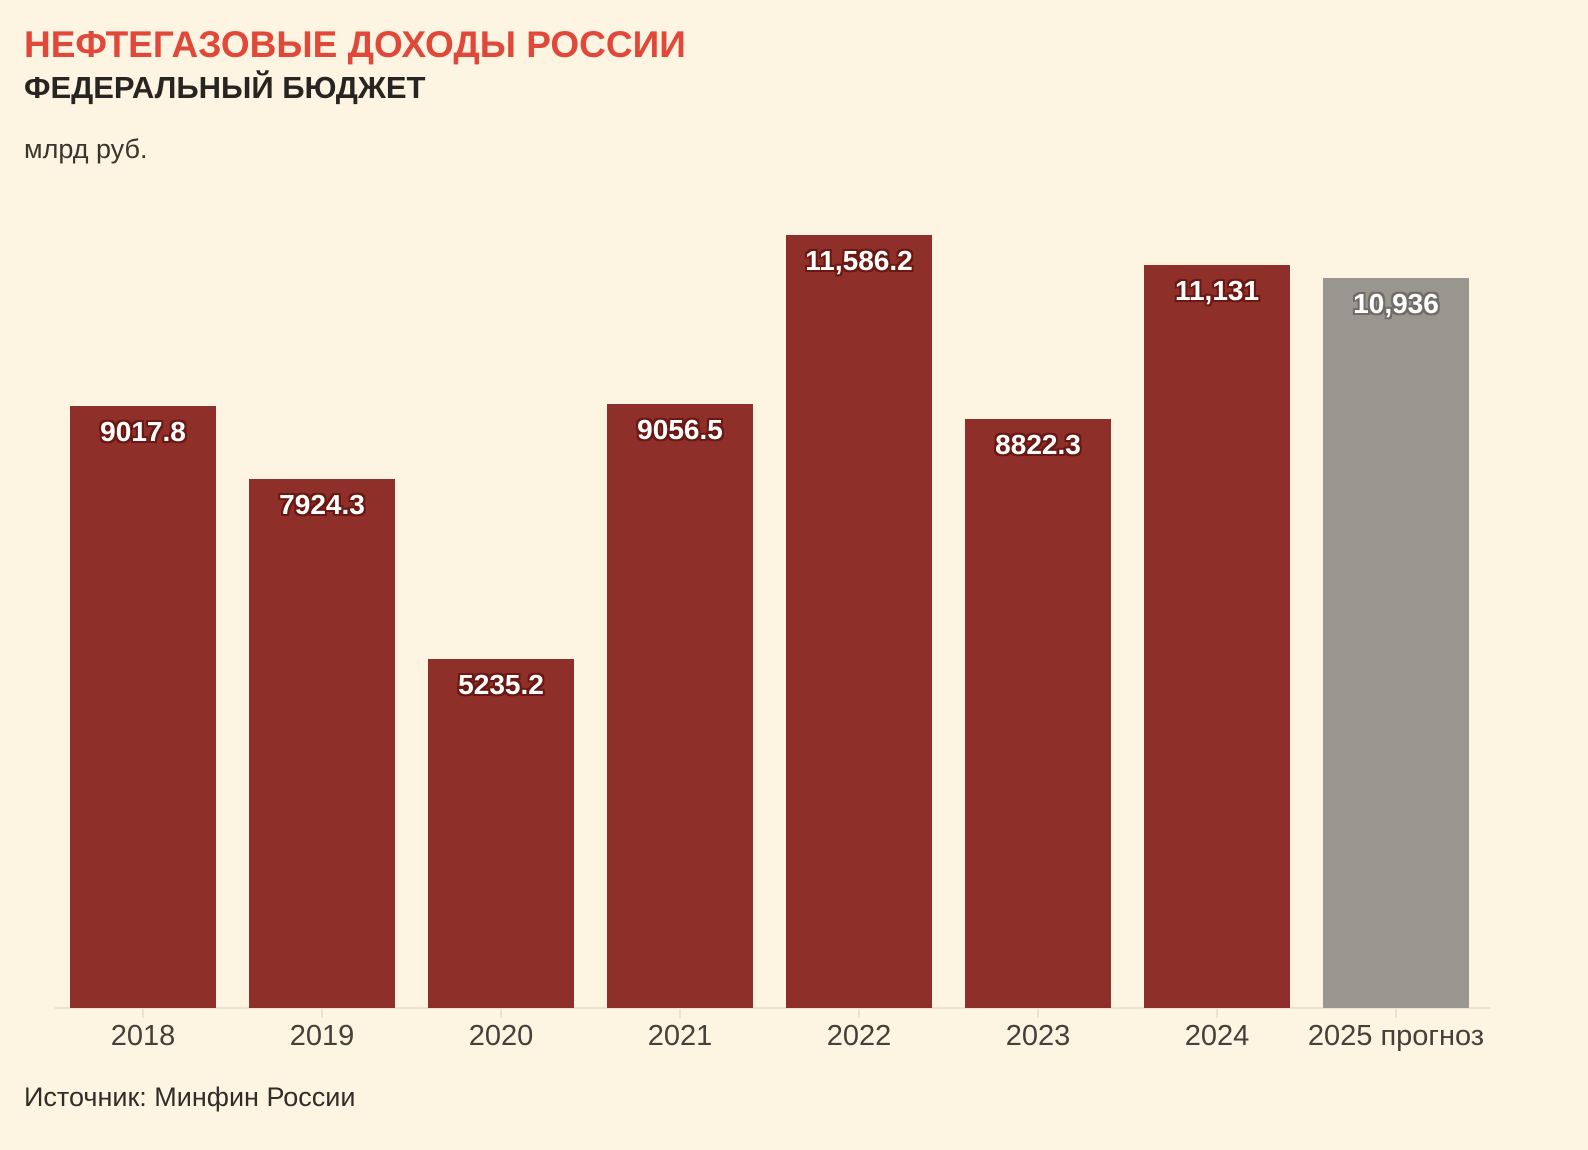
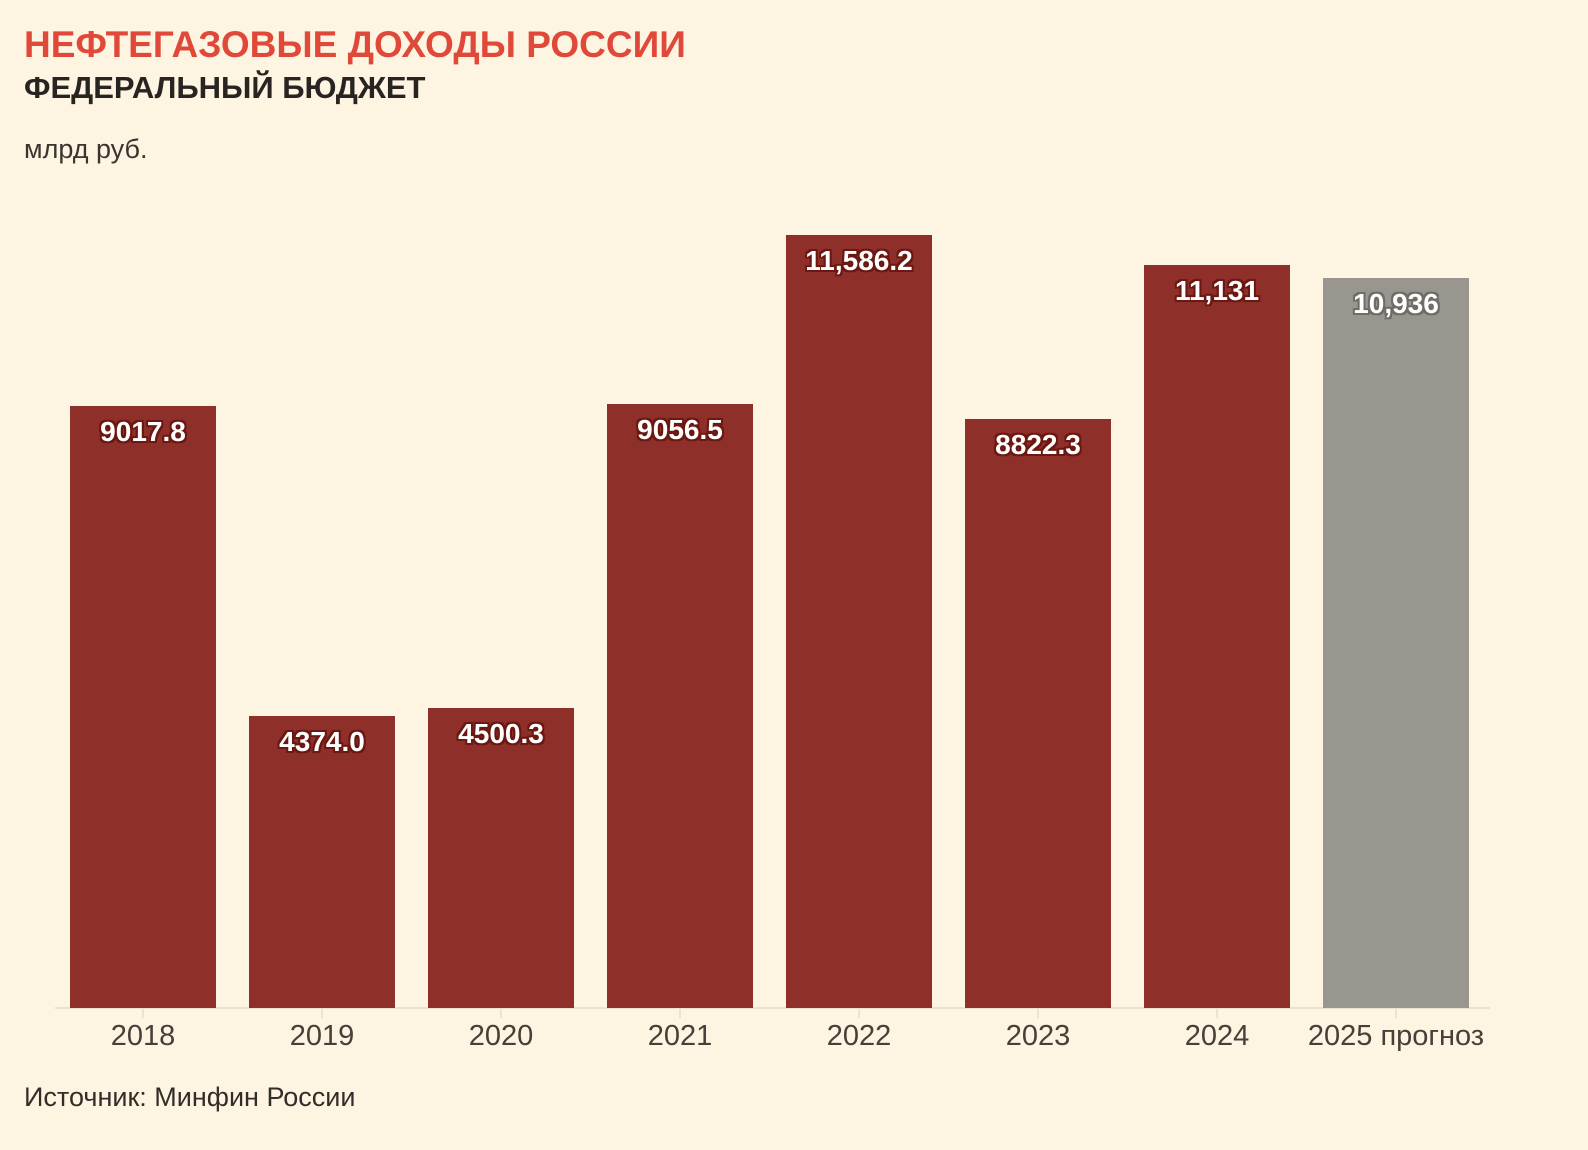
2019: 7924.3 -> 4374.0
2020: 5235.2 -> 4500.3
